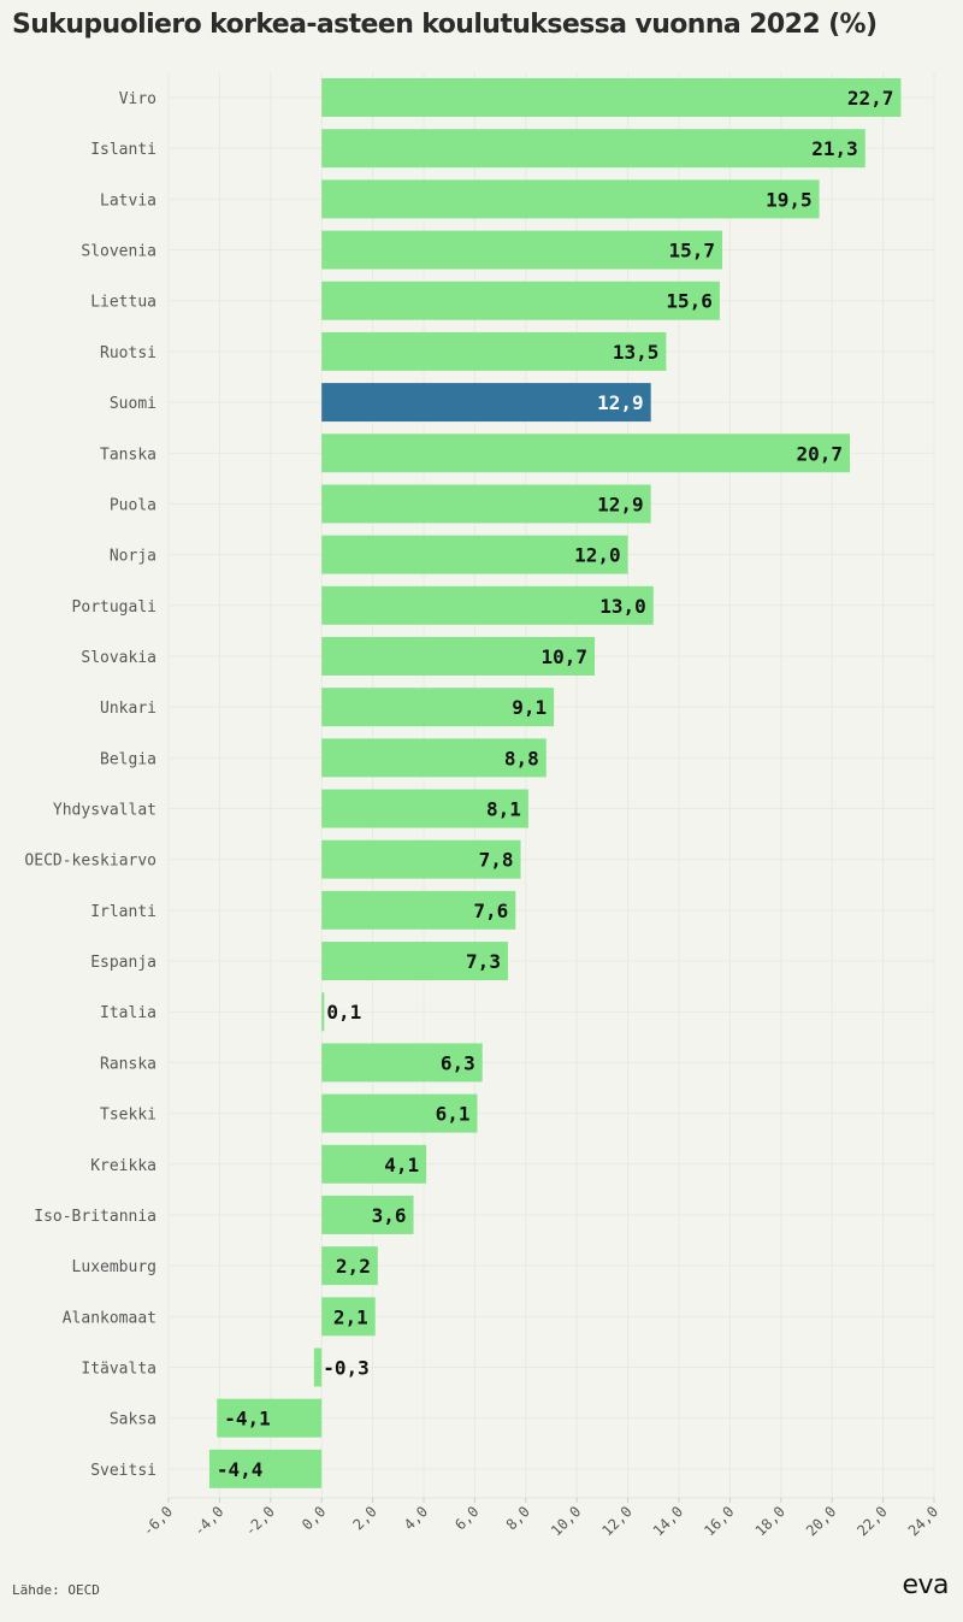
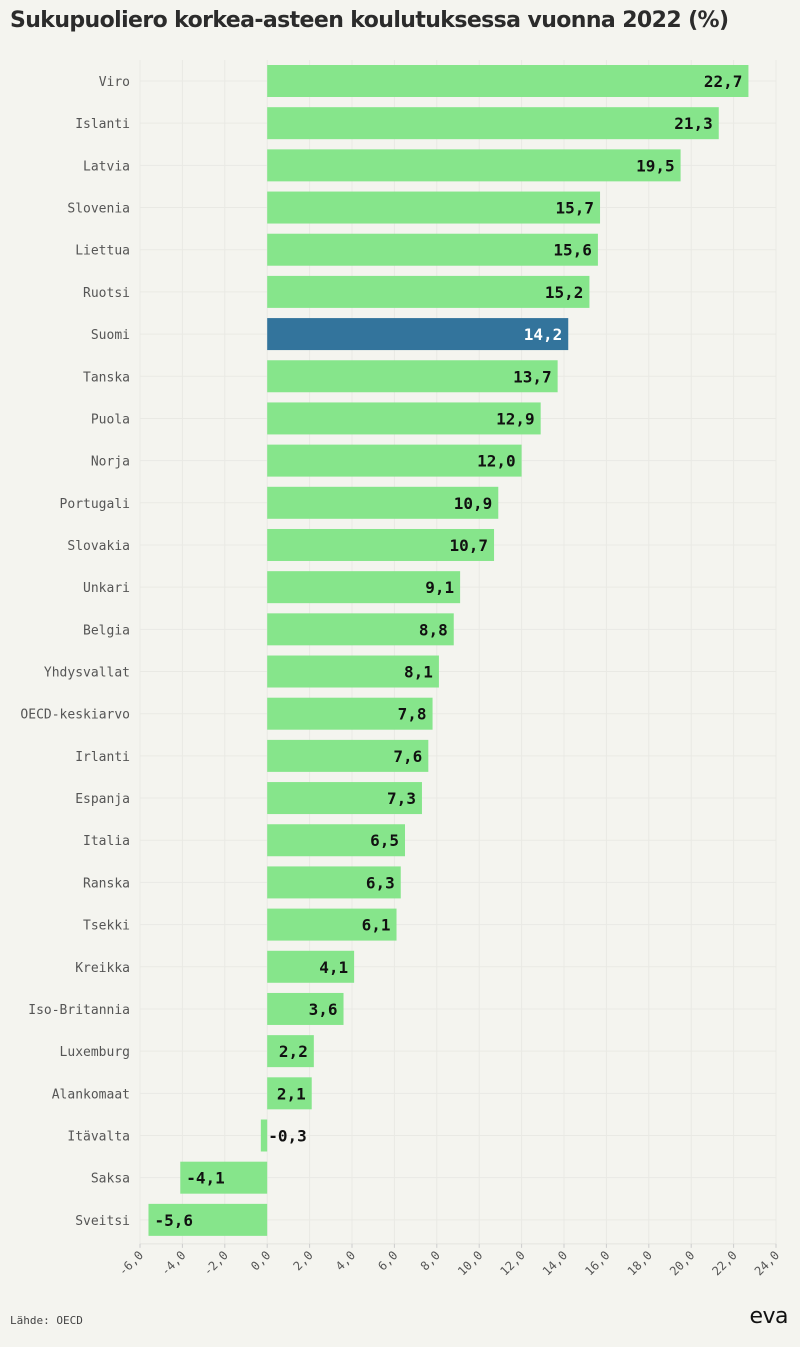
Ruotsi: 13,5 -> 15,2
Suomi: 12,9 -> 14,2
Tanska: 20,7 -> 13,7
Portugali: 13,0 -> 10,9
Italia: 0,1 -> 6,5
Sveitsi: -4,4 -> -5,6
